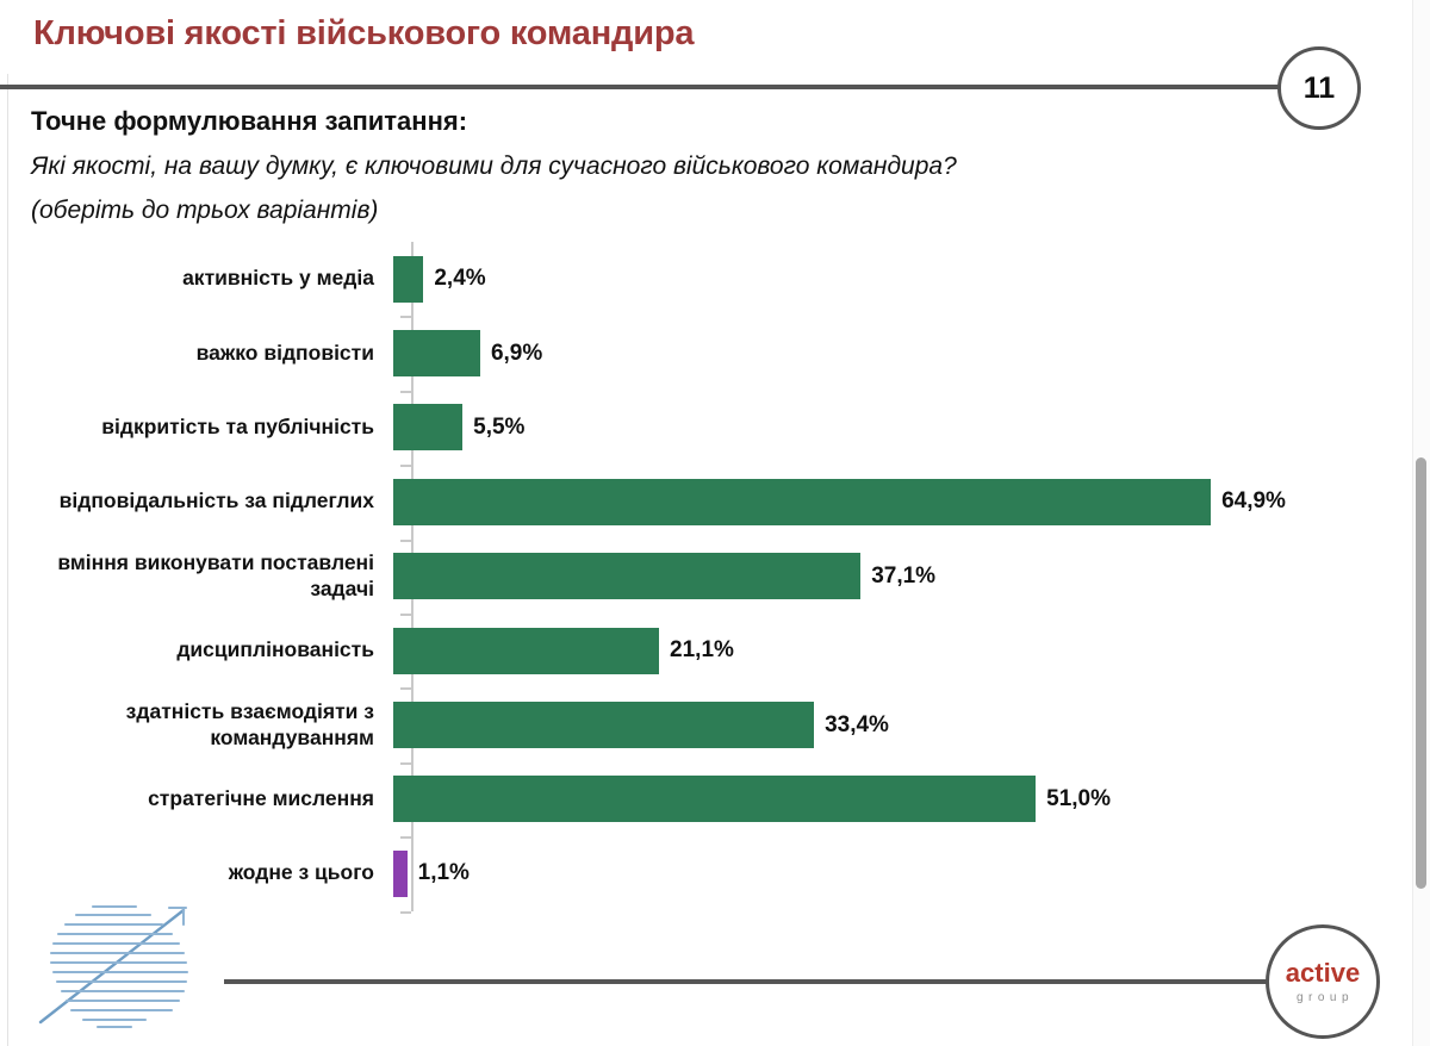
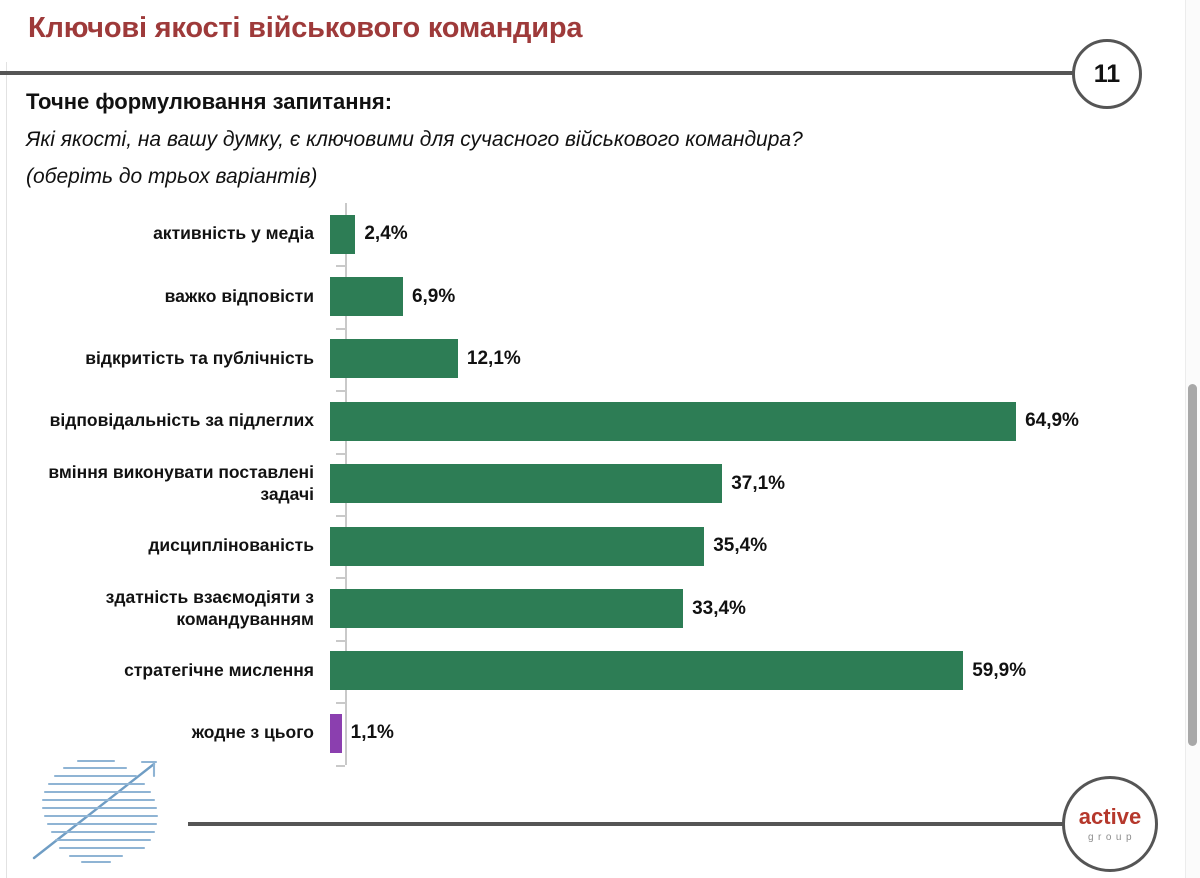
відкритість та публічність: 5,5% -> 12,1%
дисциплінованість: 21,1% -> 35,4%
стратегічне мислення: 51,0% -> 59,9%
